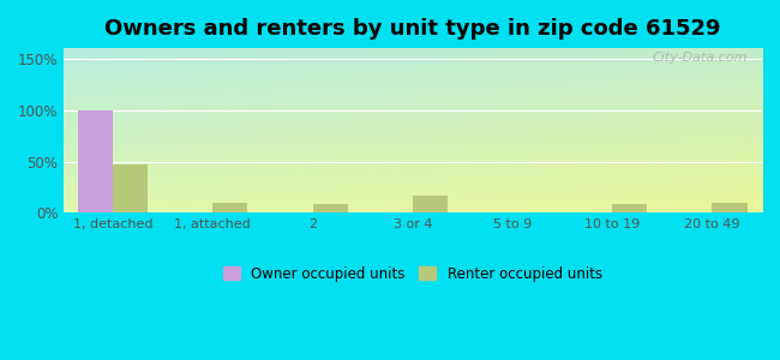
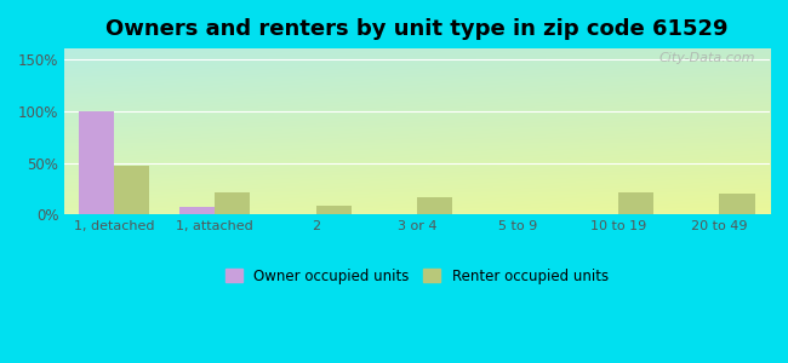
Owner occupied units/1, attached: 1% -> 8%
Renter occupied units/1, attached: 10% -> 22%
Renter occupied units/10 to 19: 9% -> 22%
Renter occupied units/20 to 49: 10% -> 20%
